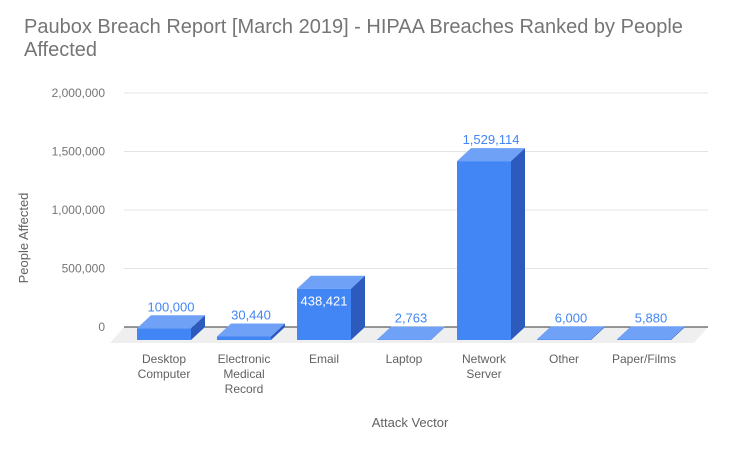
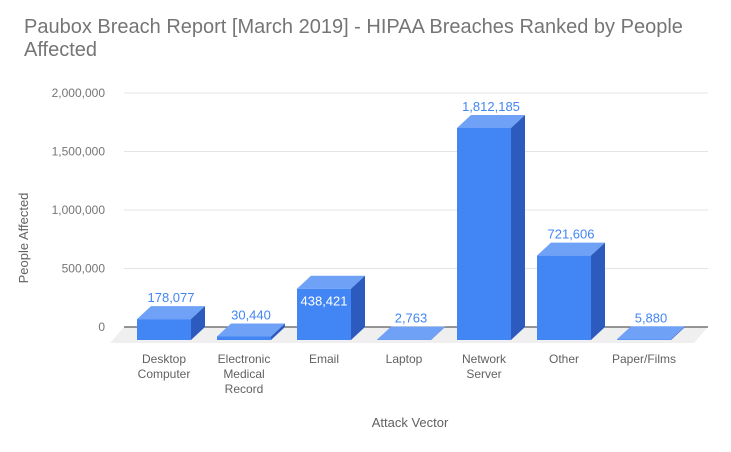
Desktop Computer: 100,000 -> 178,077
Network Server: 1,529,114 -> 1,812,185
Other: 6,000 -> 721,606
